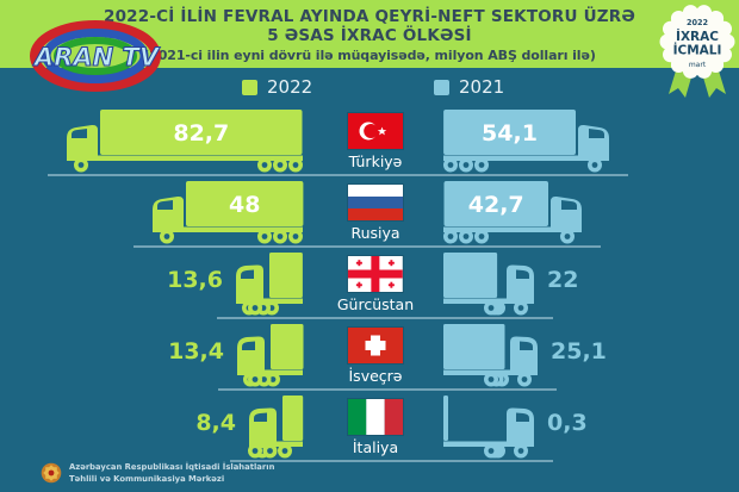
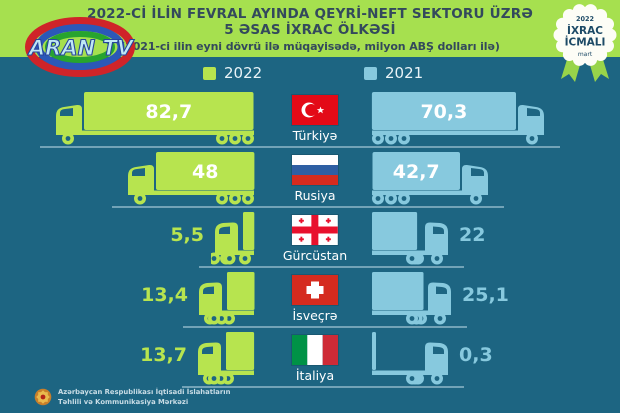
2021/Türkiyə: 54,1 -> 70,3
2022/Gürcüstan: 13,6 -> 5,5
2022/İtaliya: 8,4 -> 13,7
